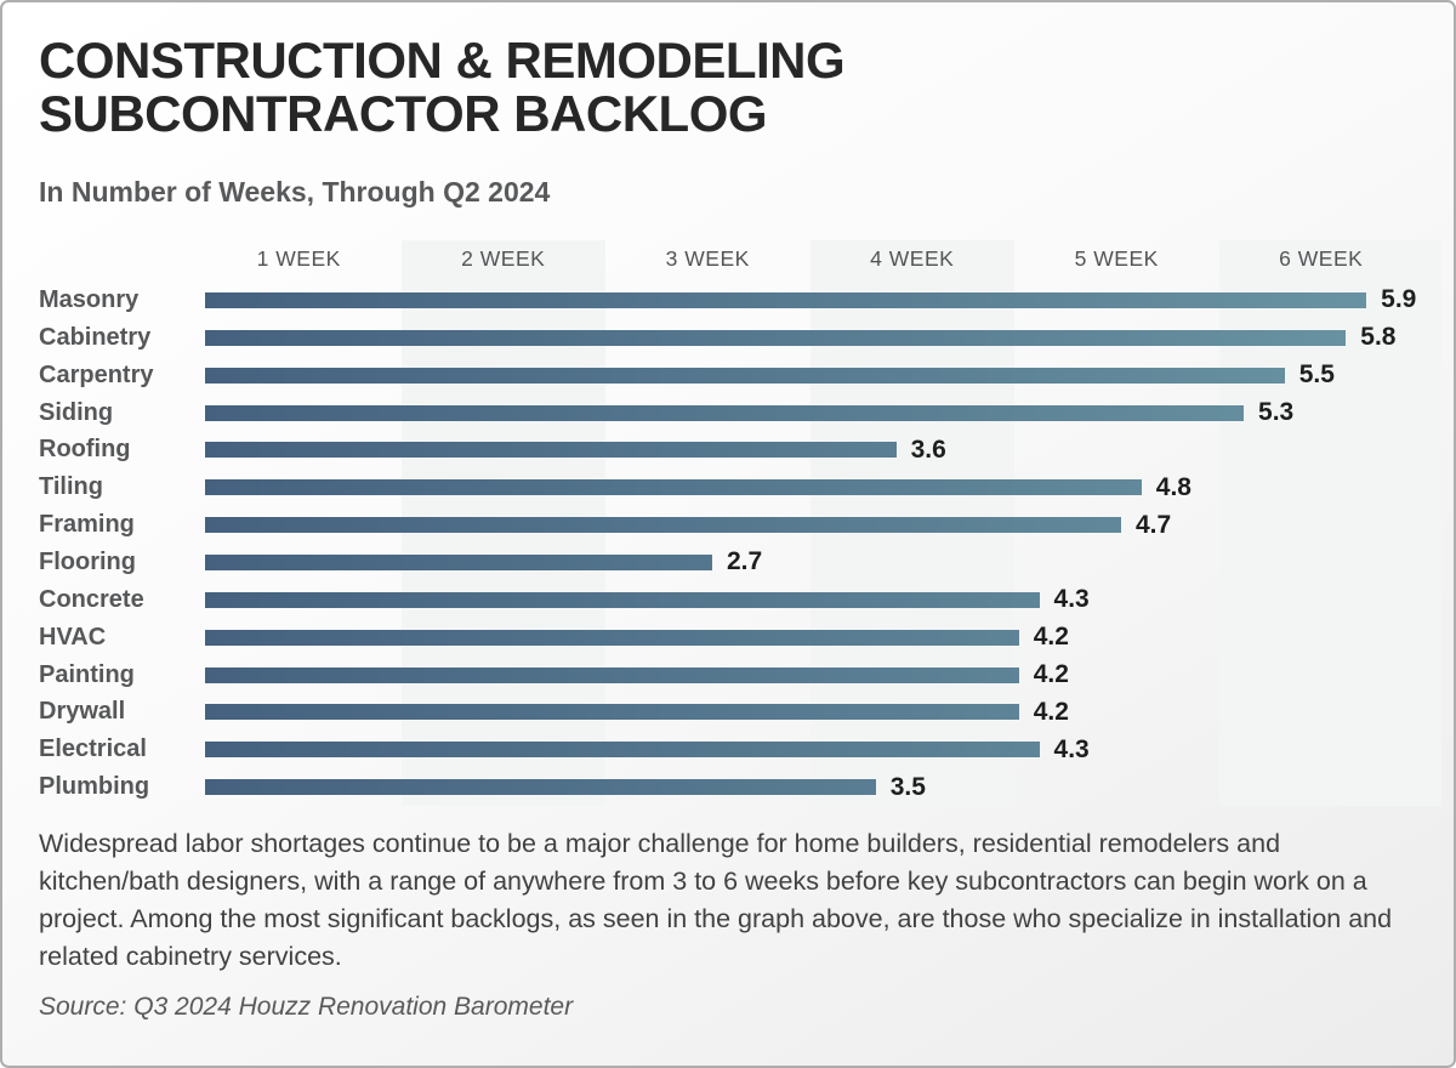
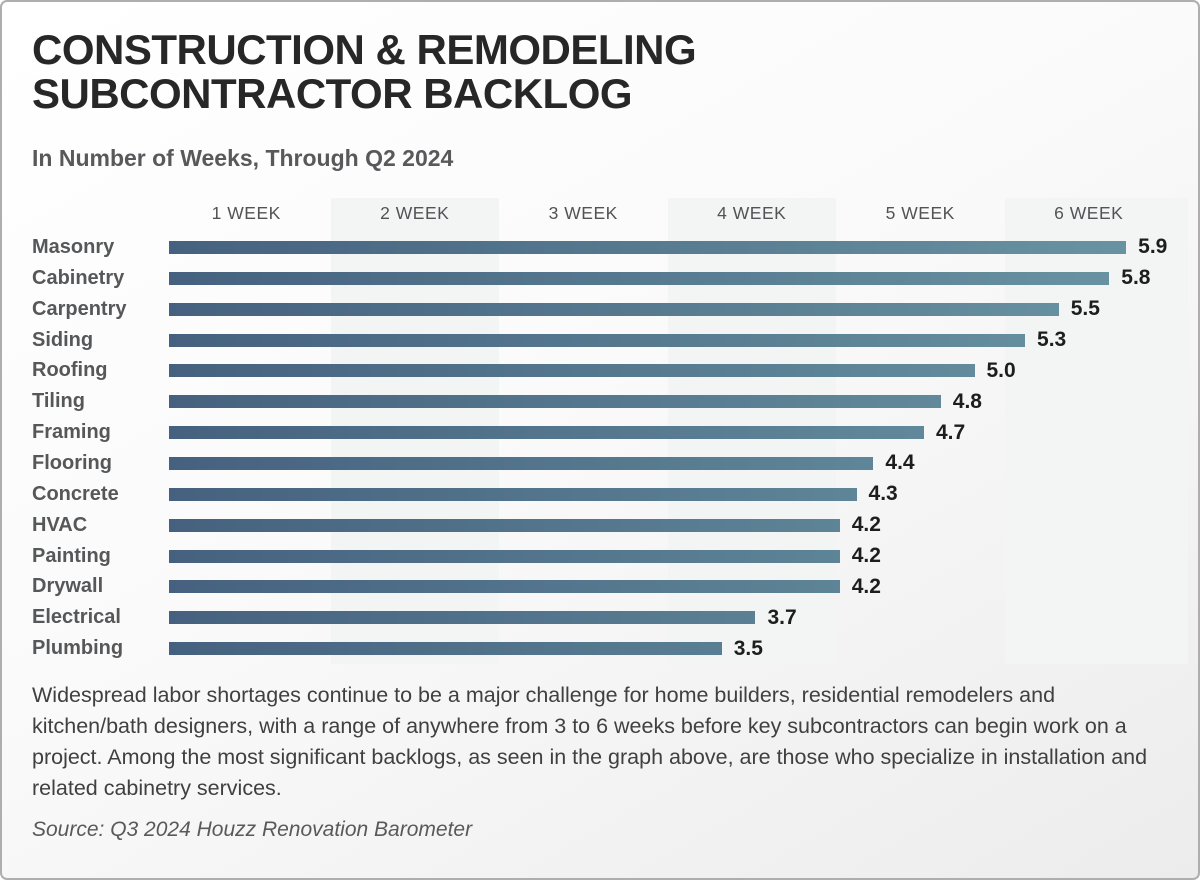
Roofing: 3.6 -> 5.0
Flooring: 2.7 -> 4.4
Electrical: 4.3 -> 3.7
